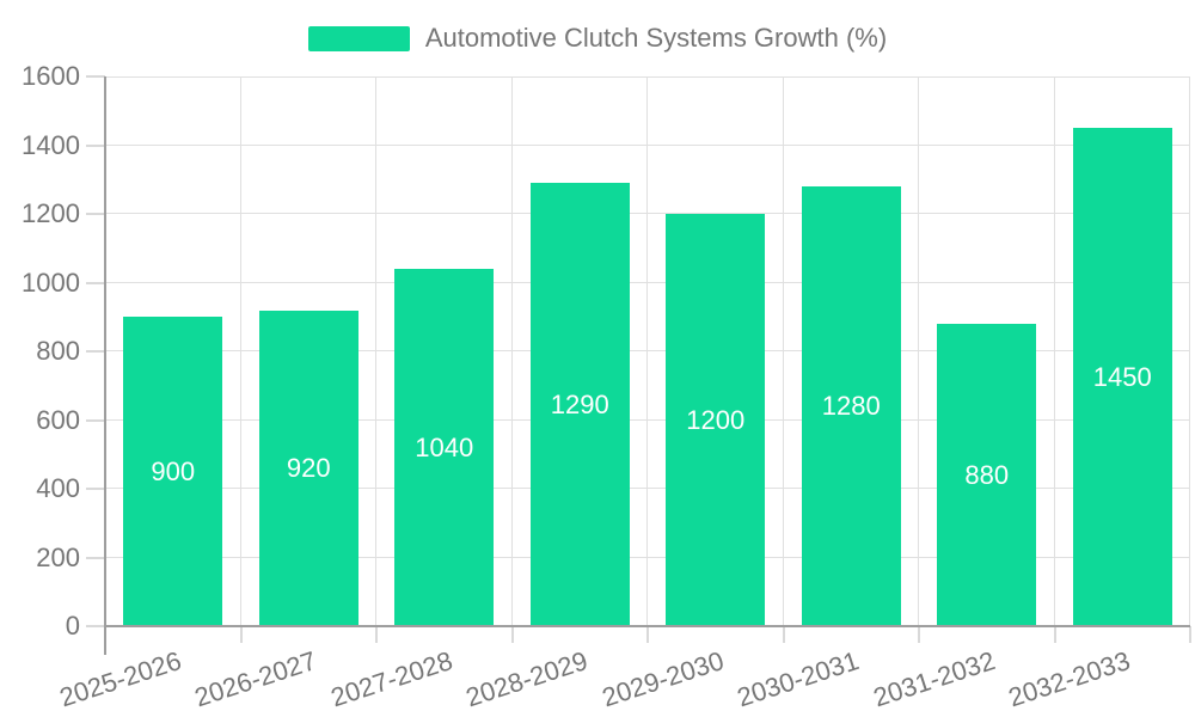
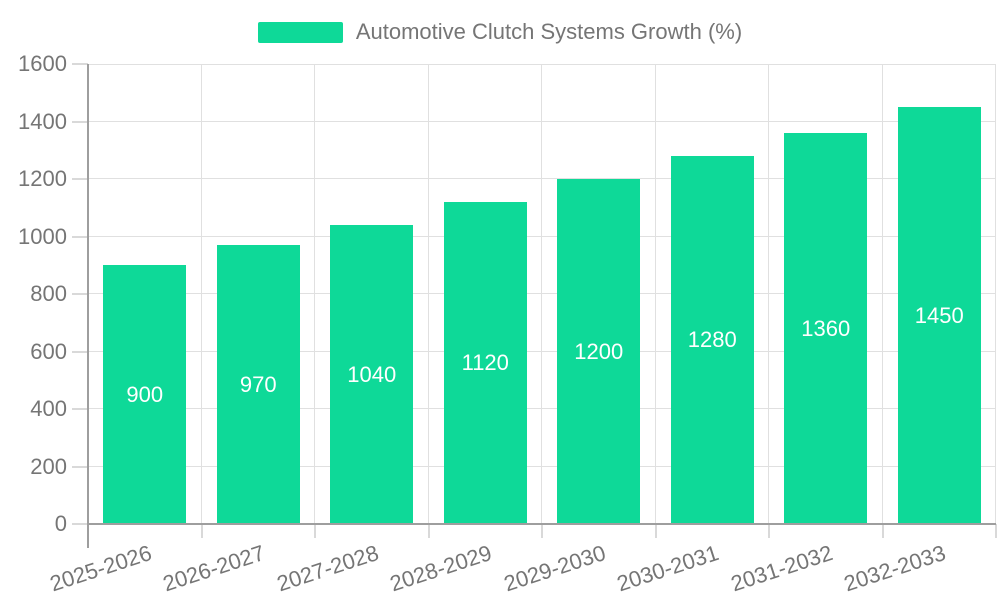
2026-2027: 920 -> 970
2028-2029: 1290 -> 1120
2031-2032: 880 -> 1360
